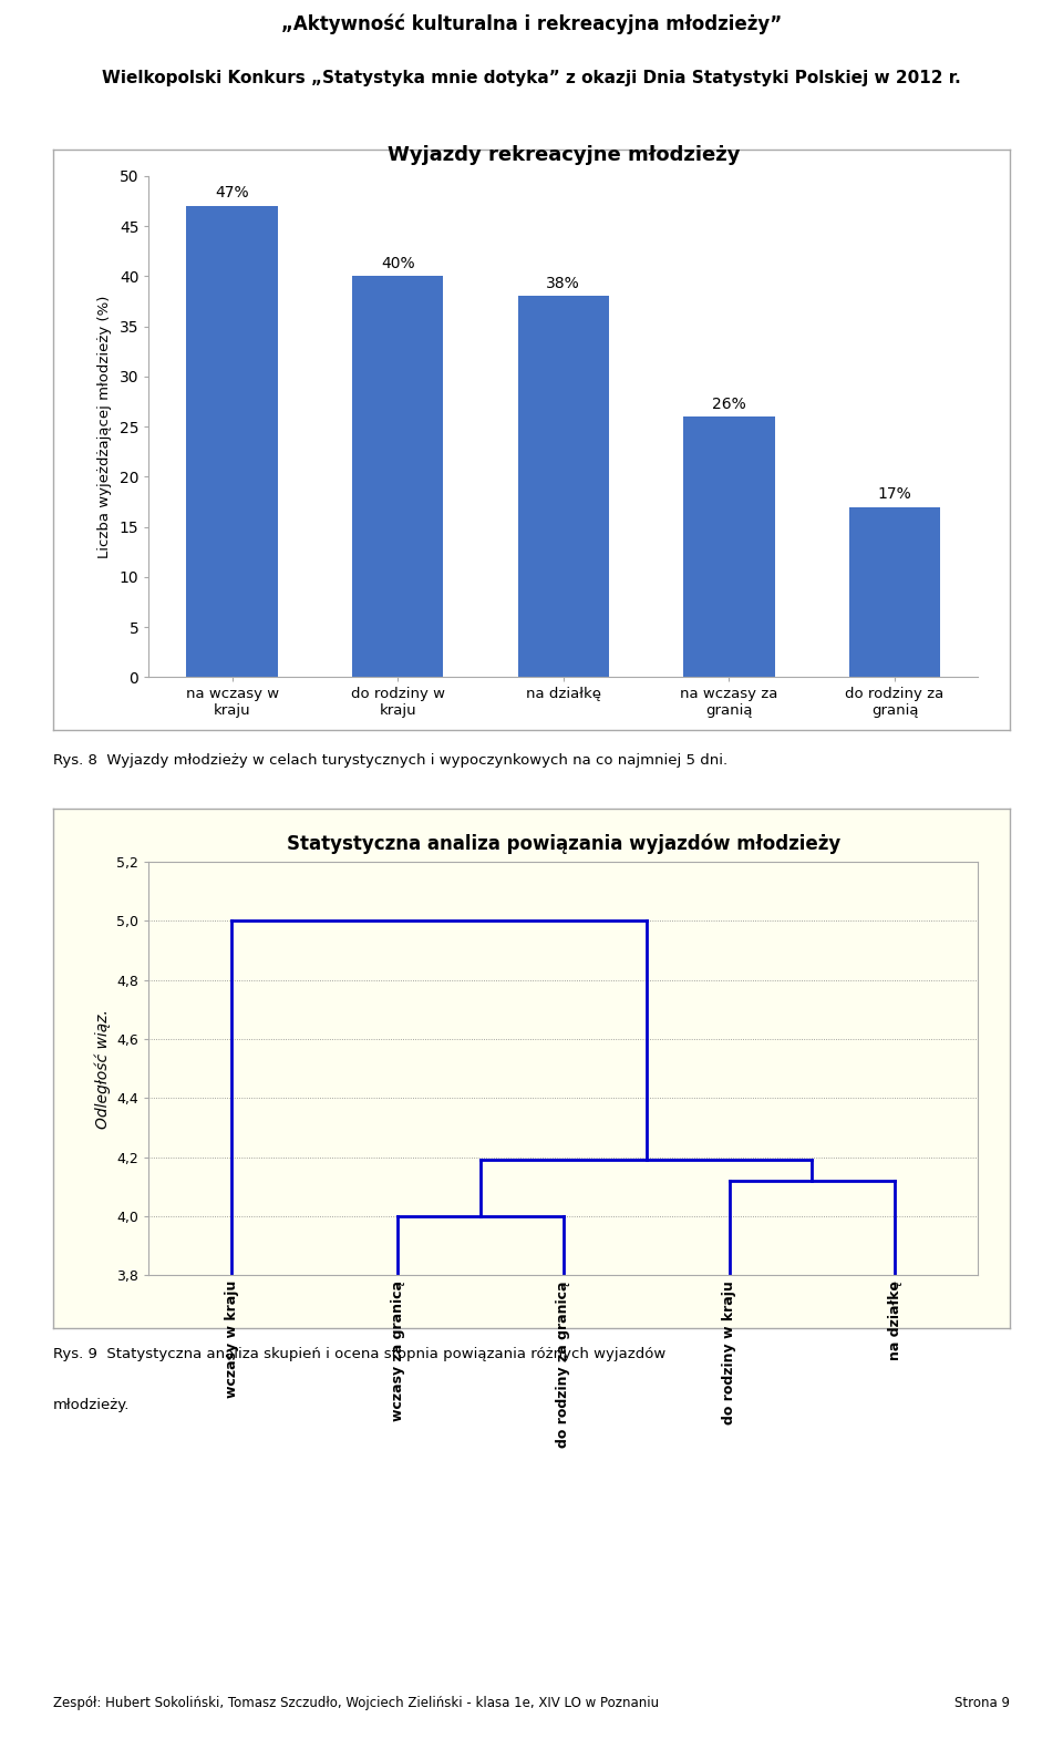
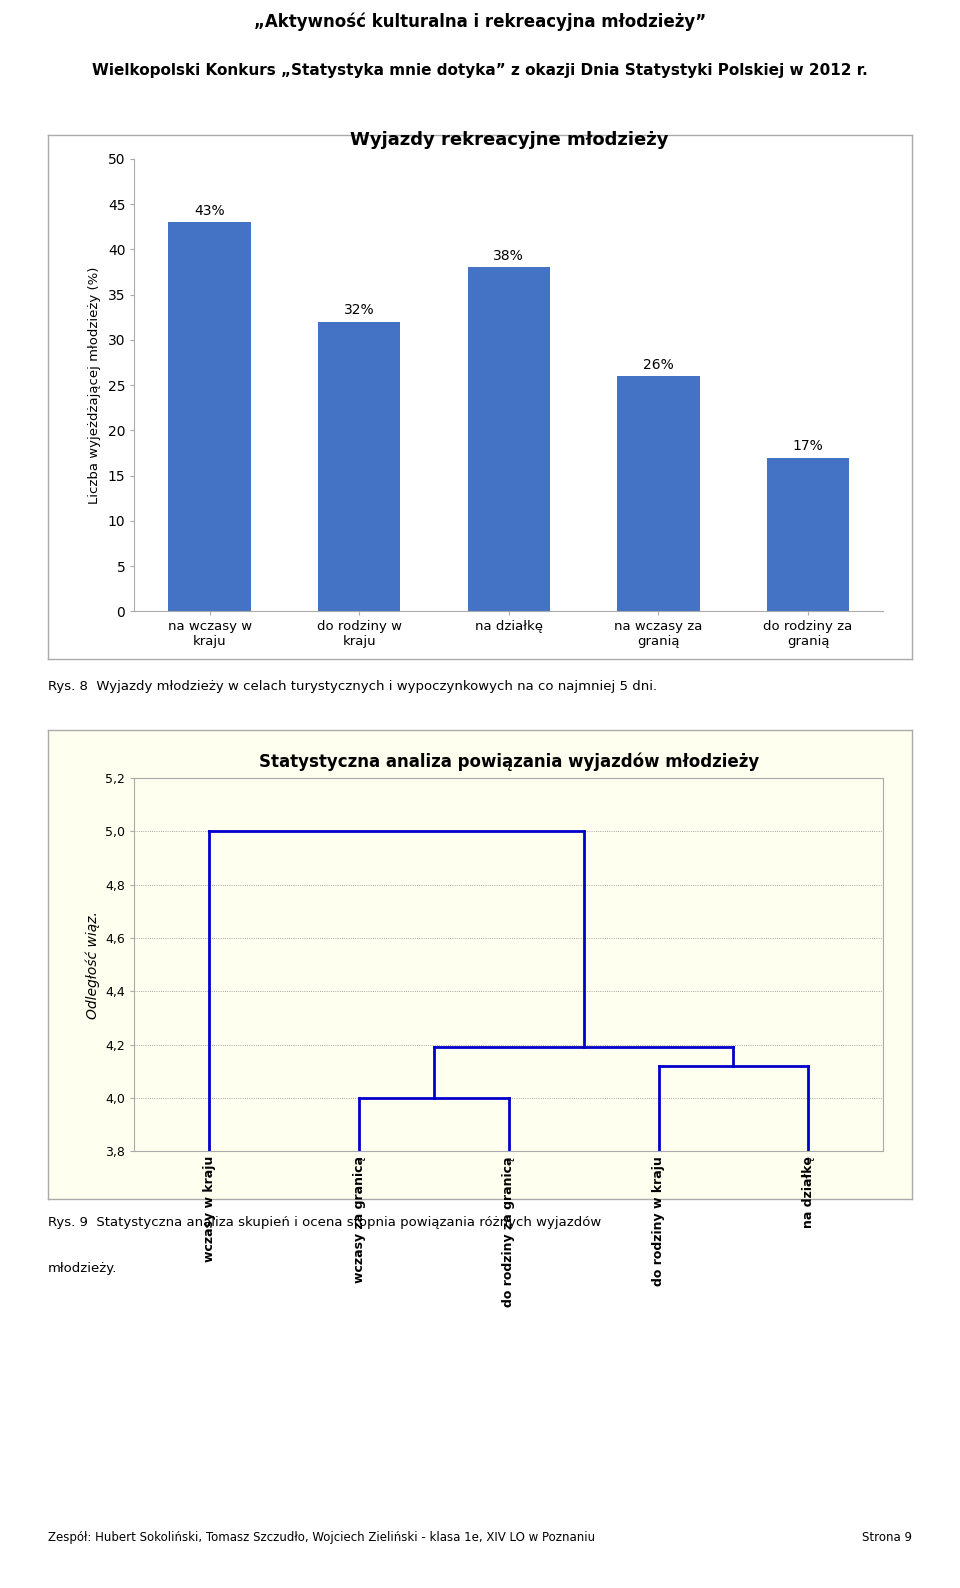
na wczasy w kraju: 47% -> 43%
do rodziny w kraju: 40% -> 32%
